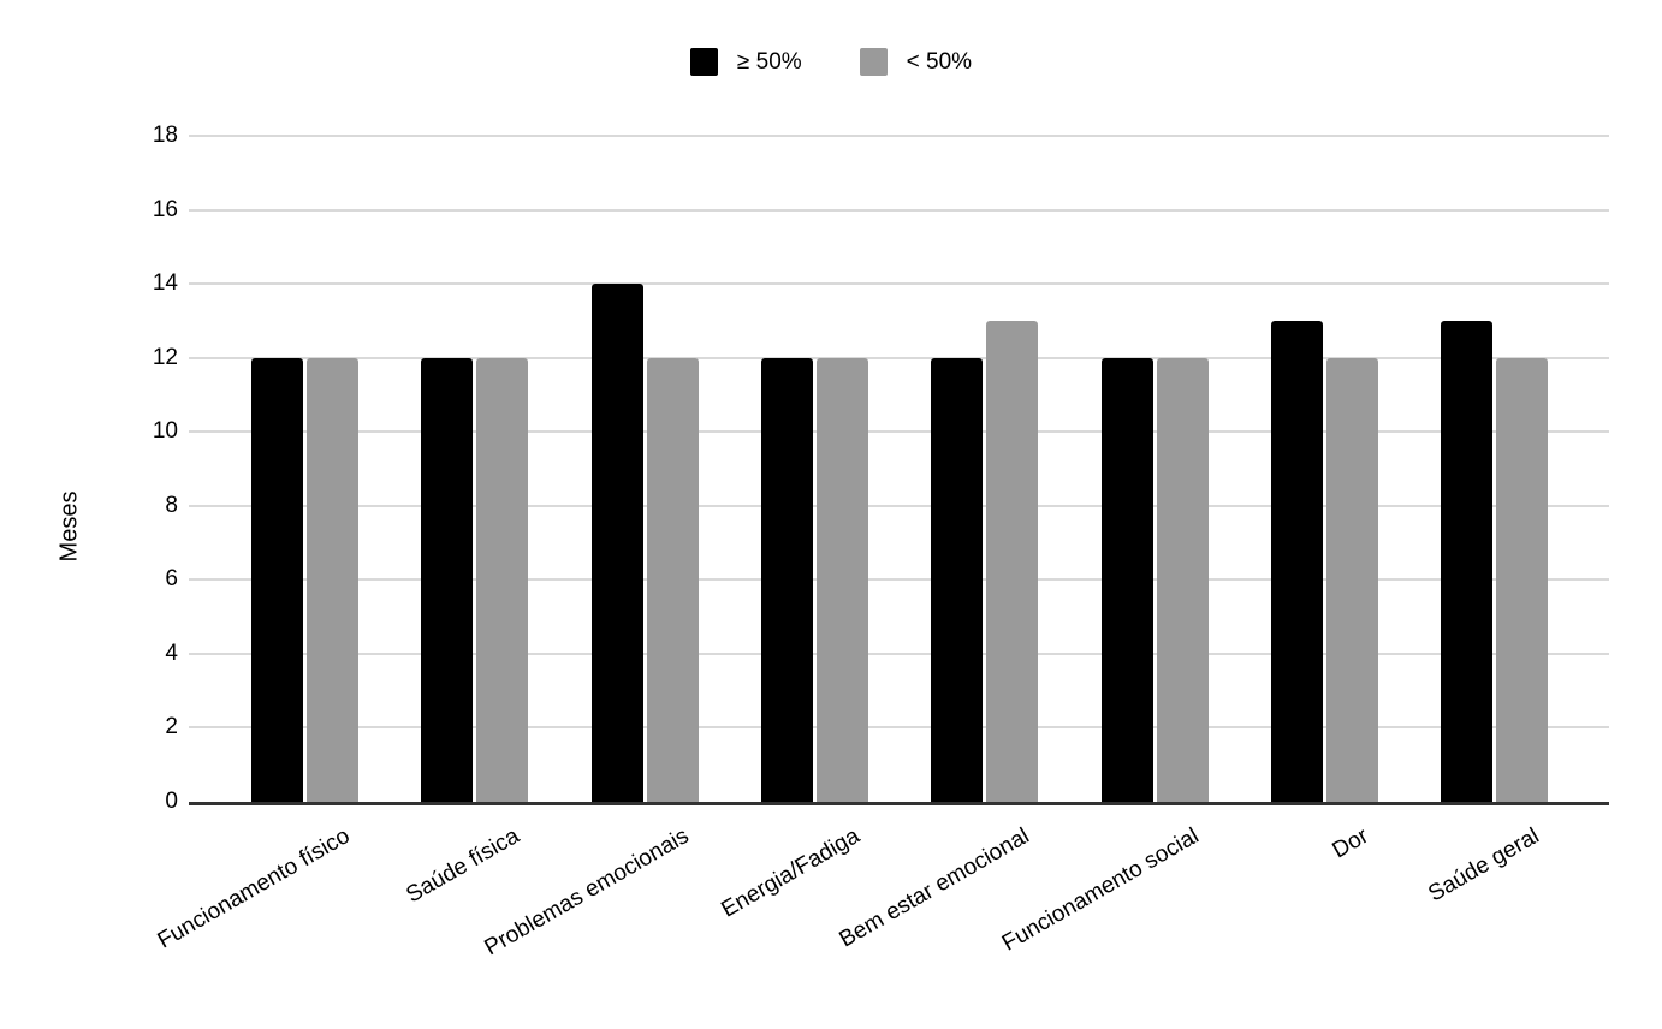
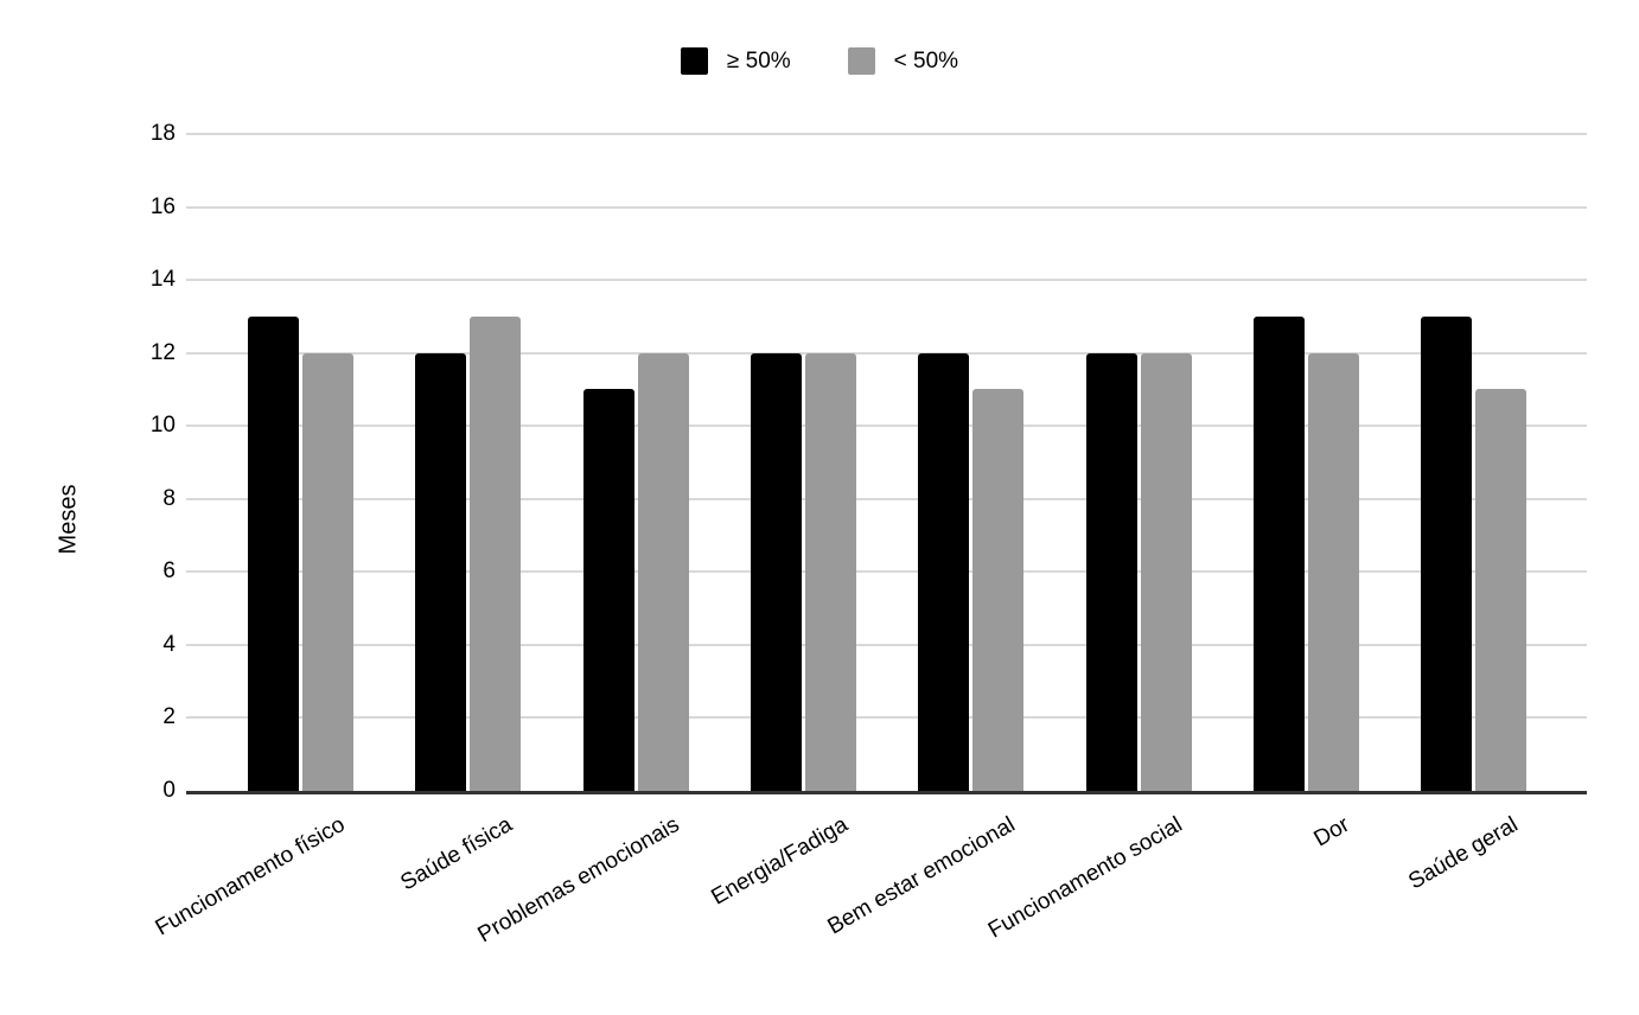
≥ 50%/Funcionamento físico: 12 -> 13
< 50%/Saúde física: 12 -> 13
≥ 50%/Problemas emocionais: 14 -> 11
< 50%/Bem estar emocional: 13 -> 11
< 50%/Saúde geral: 12 -> 11
